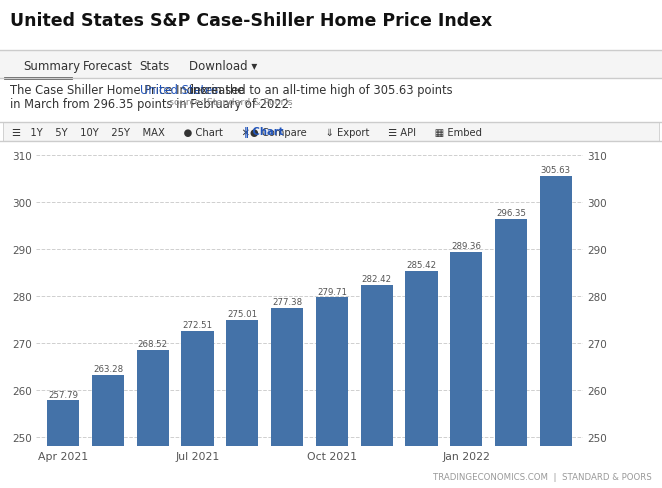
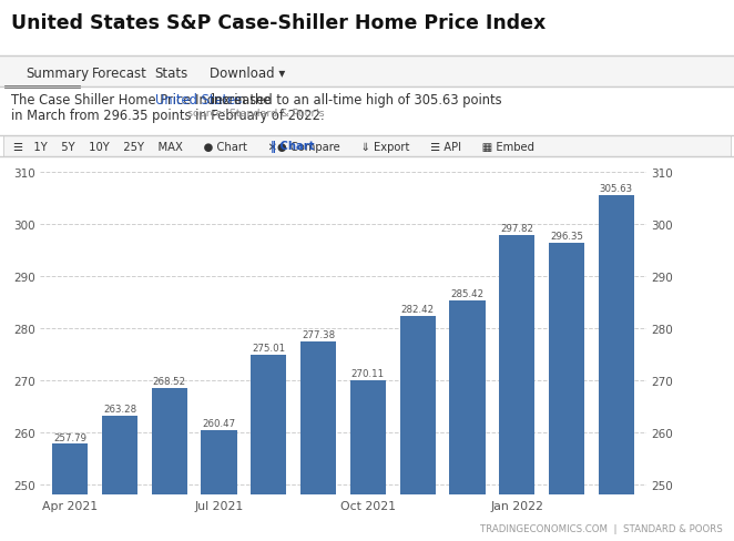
Jul 2021: 272.51 -> 260.47
Oct 2021: 279.71 -> 270.11
Jan 2022: 289.36 -> 297.82
